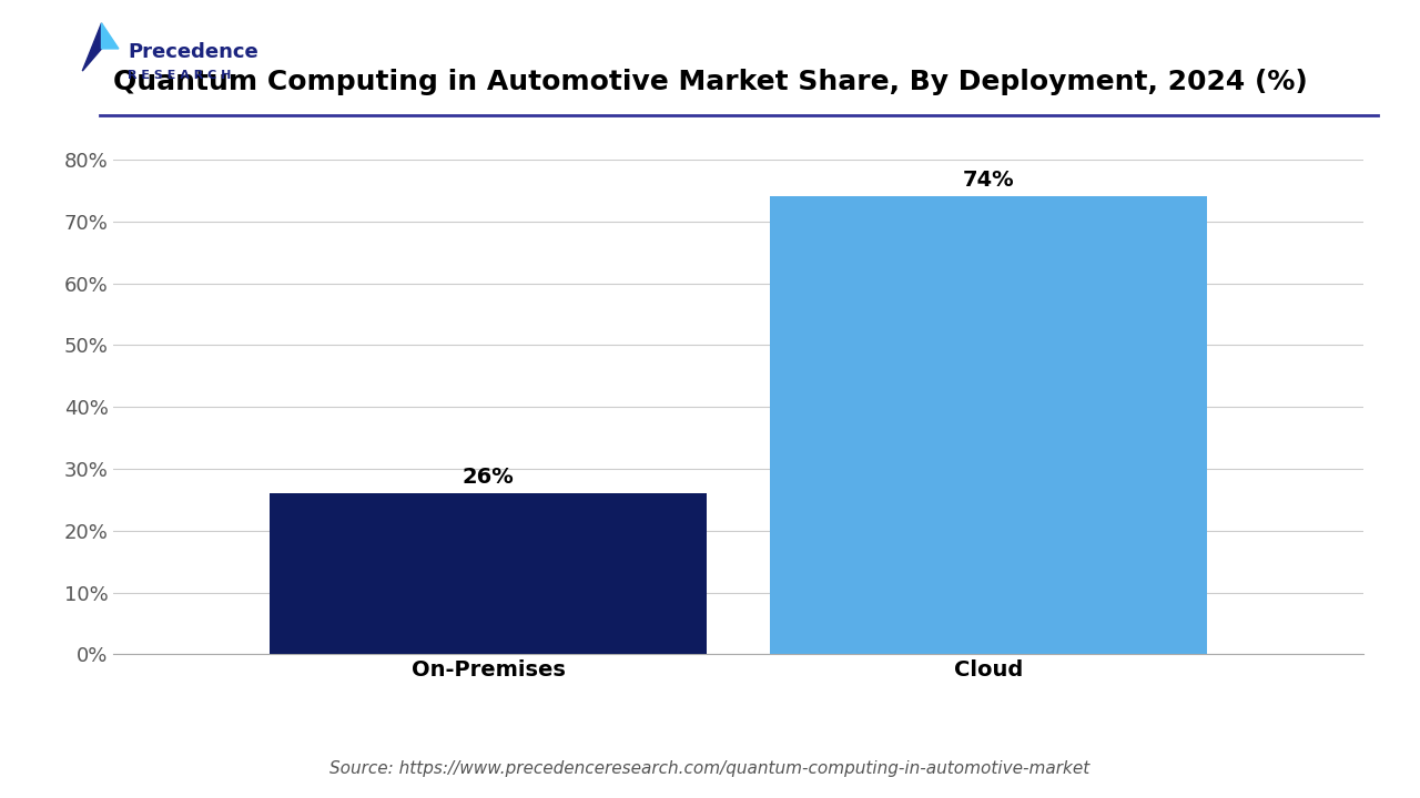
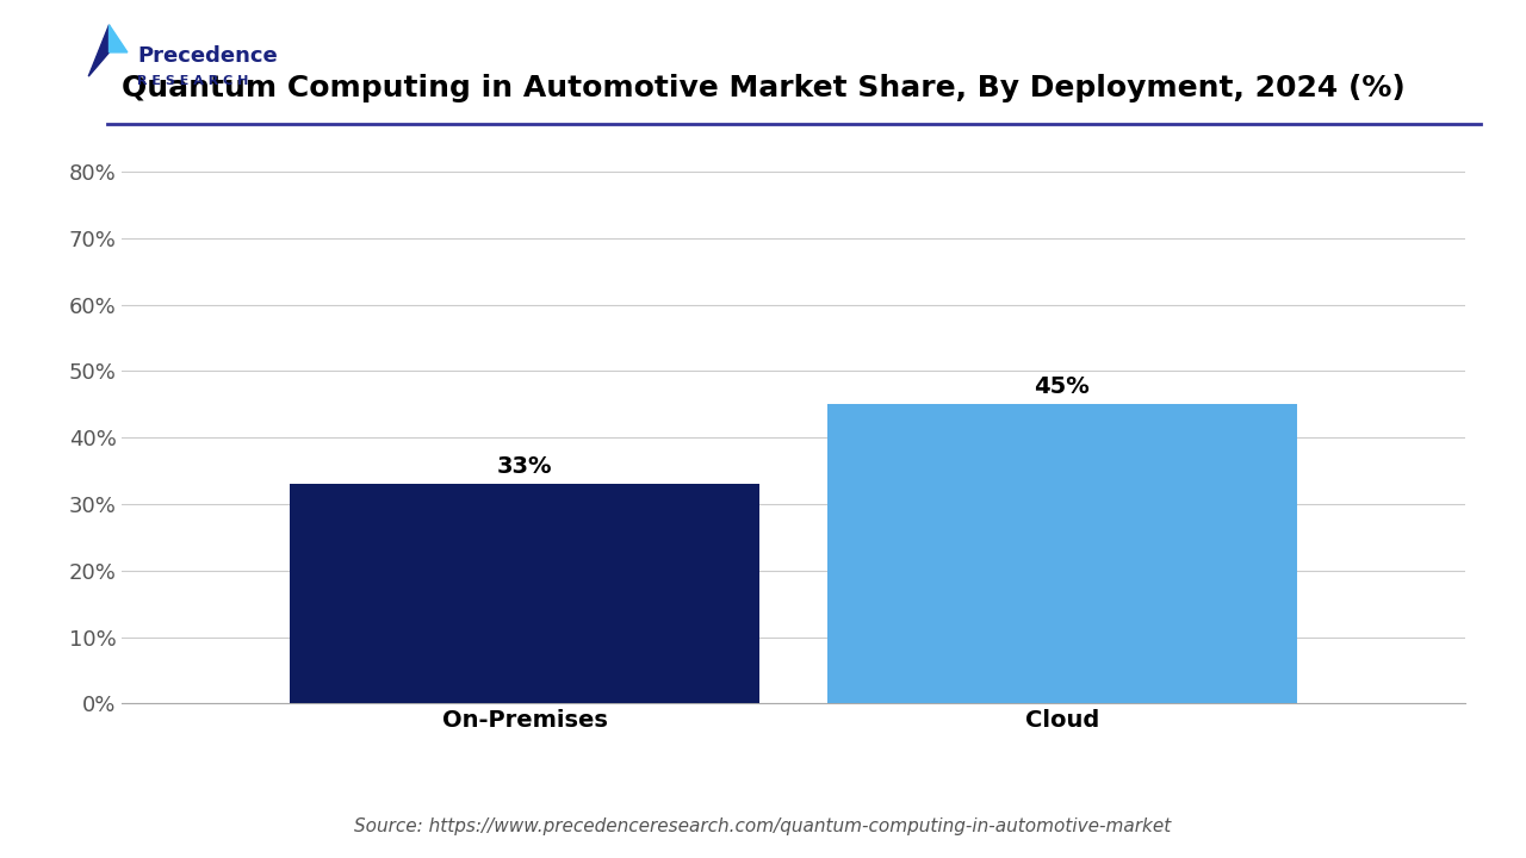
On-Premises: 26% -> 33%
Cloud: 74% -> 45%
